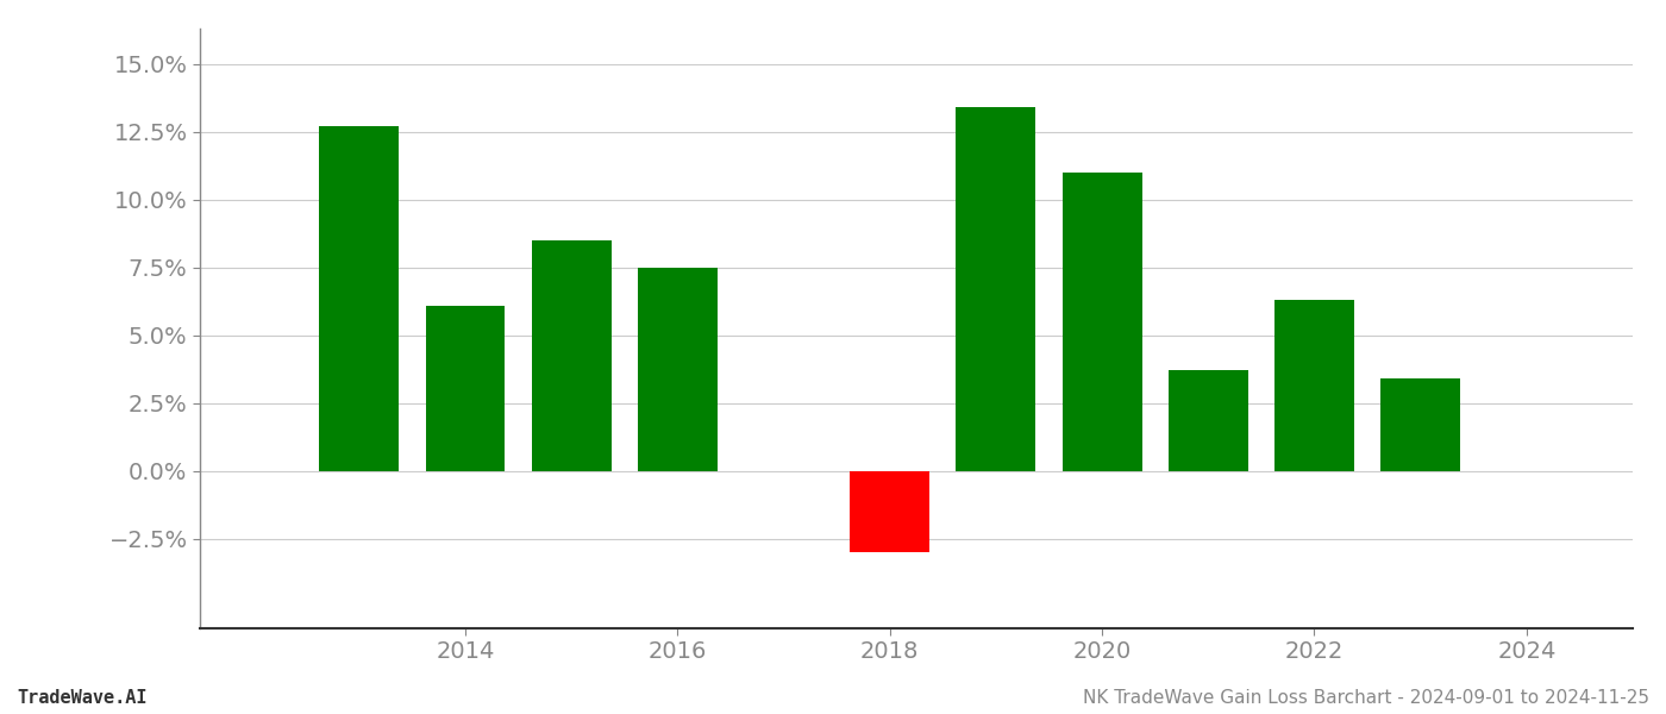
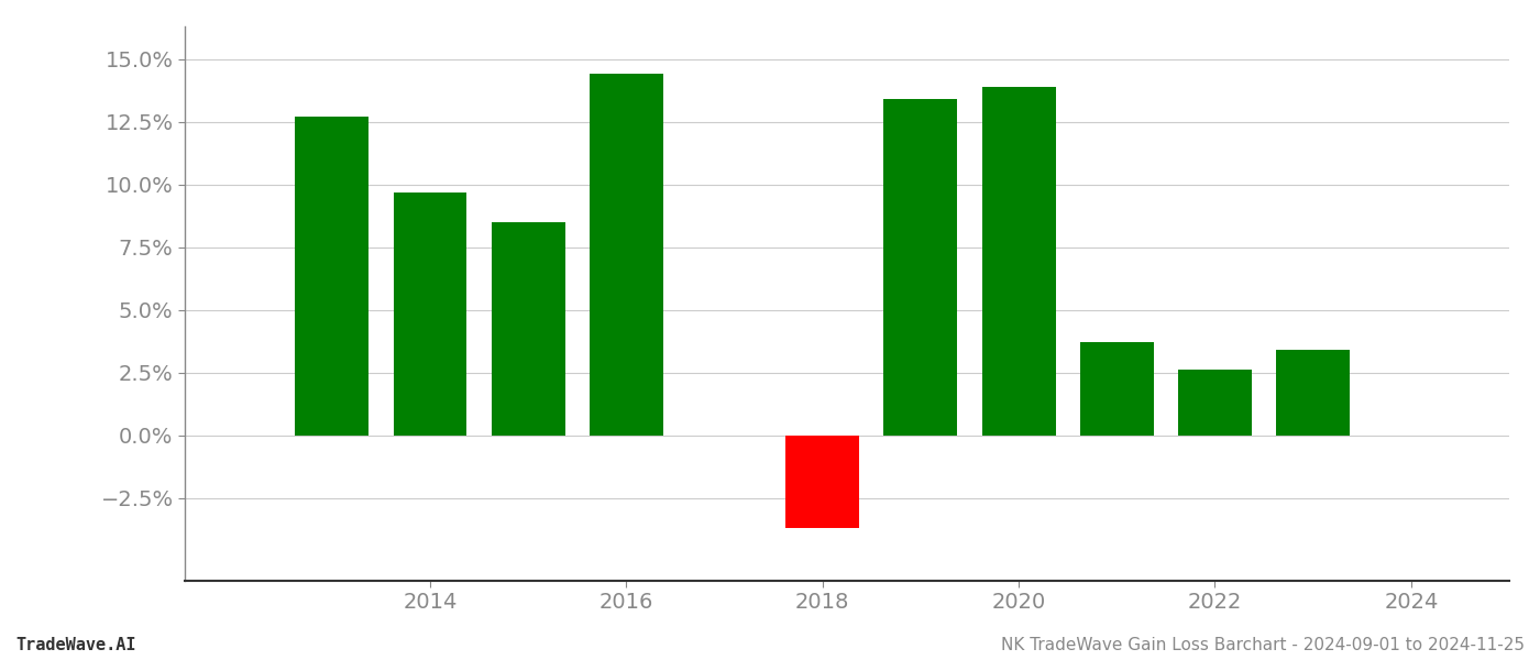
2014: 6.1% -> 9.7%
2016: 7.5% -> 14.4%
2018: -3.0% -> -3.7%
2020: 11.0% -> 13.9%
2022: 6.3% -> 2.6%
